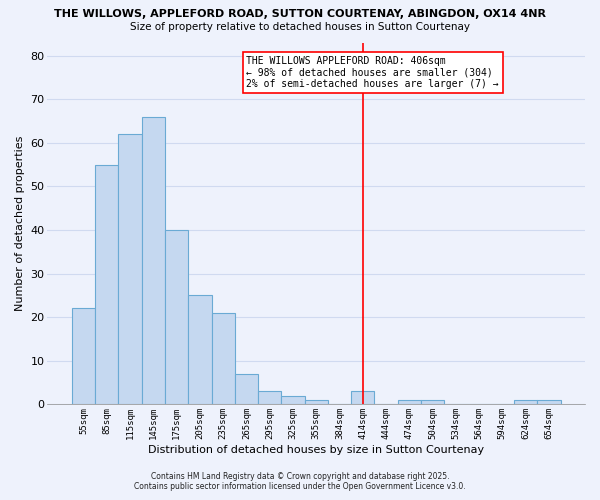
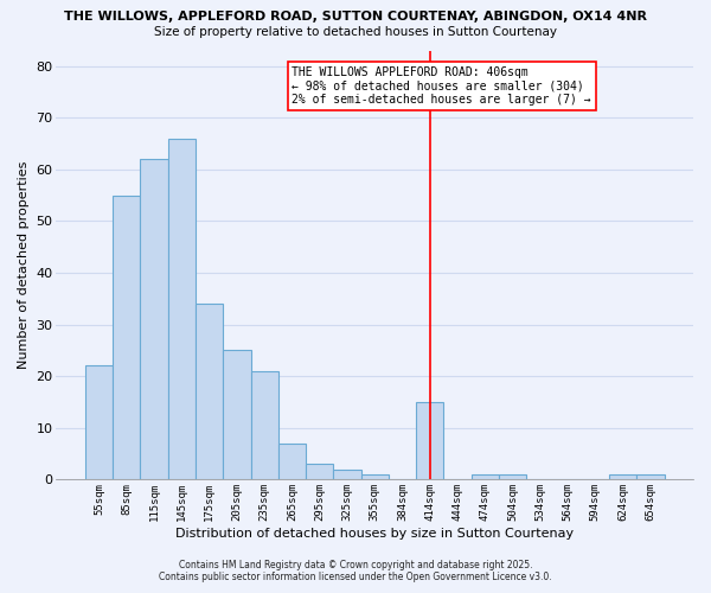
175sqm: 40 -> 34
414sqm: 3 -> 15
